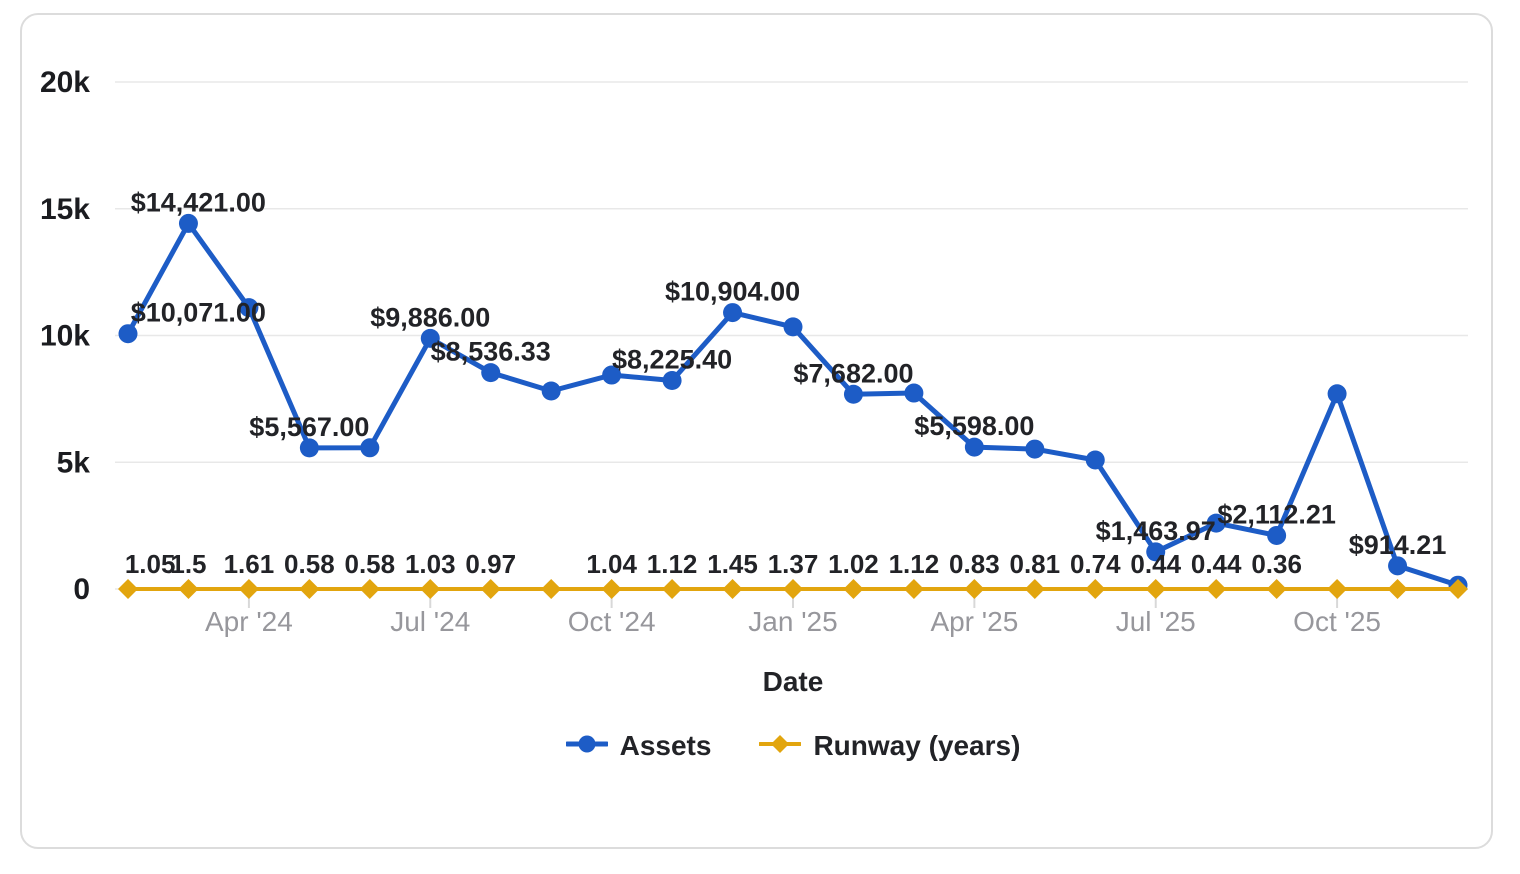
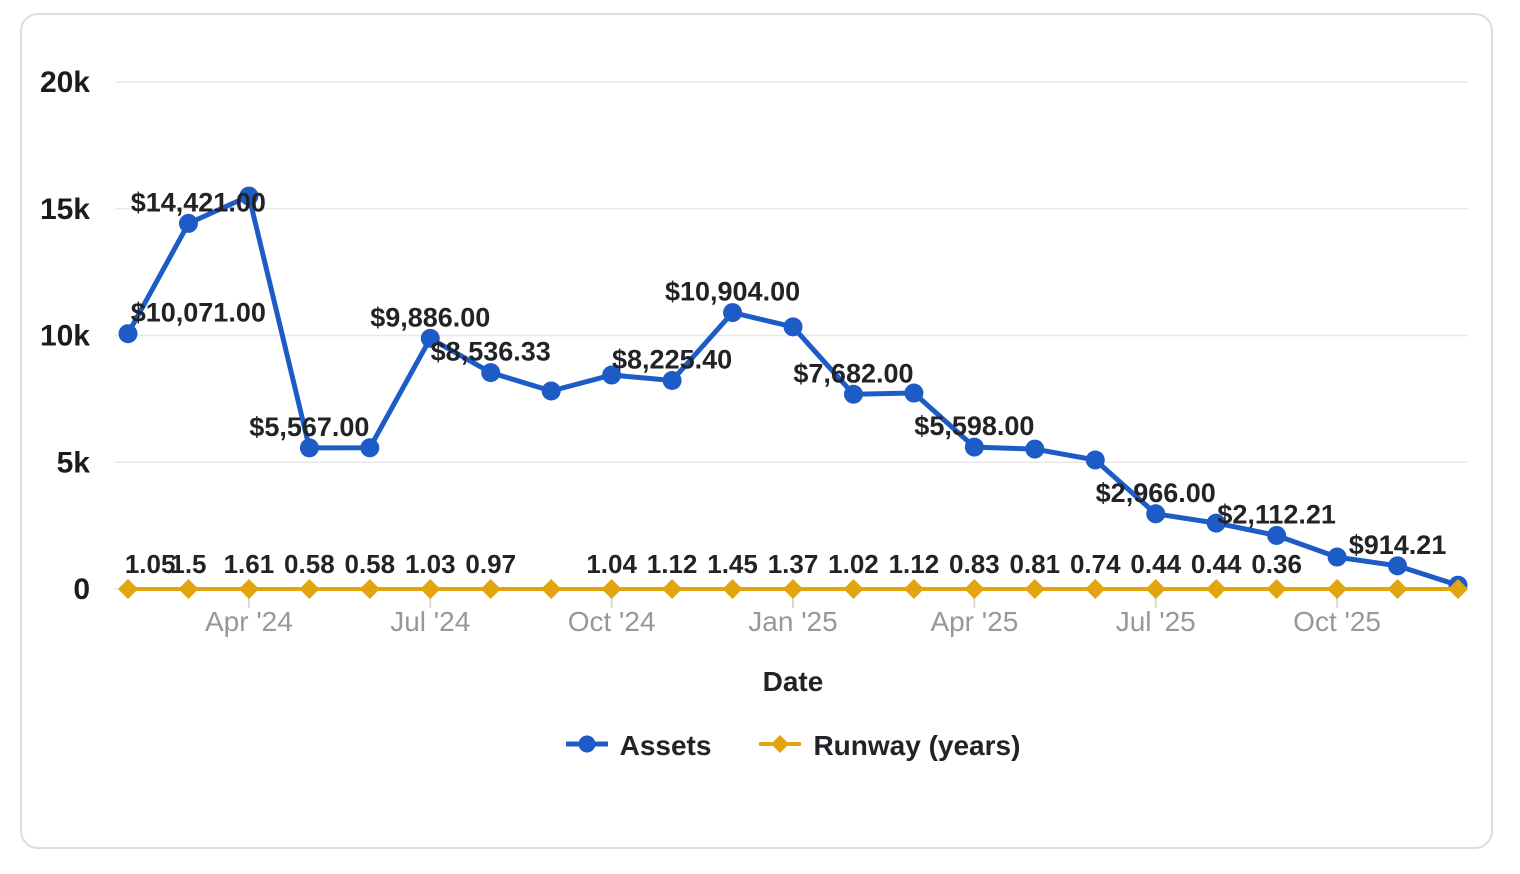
Assets/Apr '24: 11.1k -> 15.5k
Assets/Jul '25: $1,463.97 -> $2,966.00
Assets/Oct '25: 7.7k -> 1.3k
